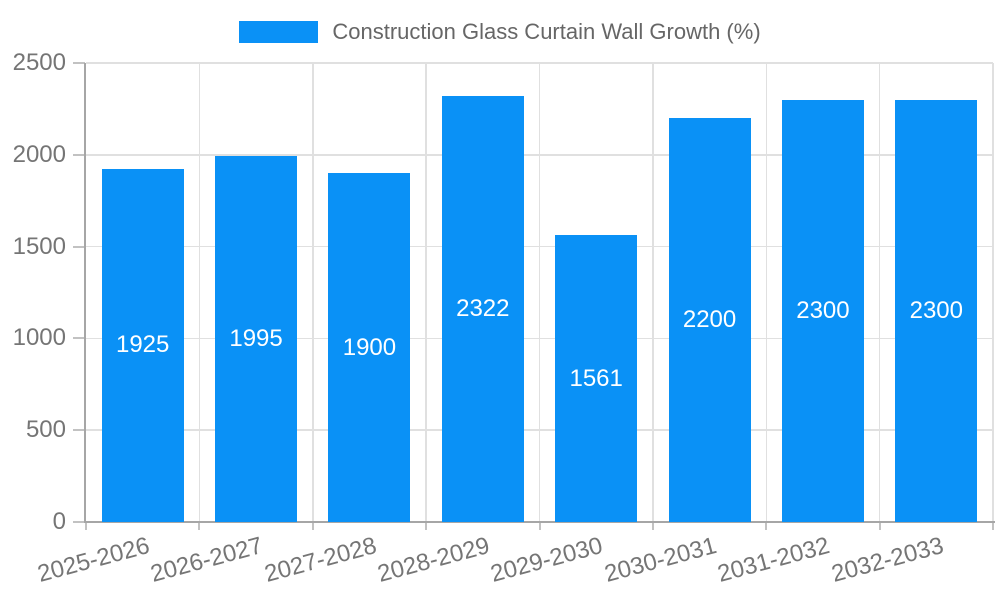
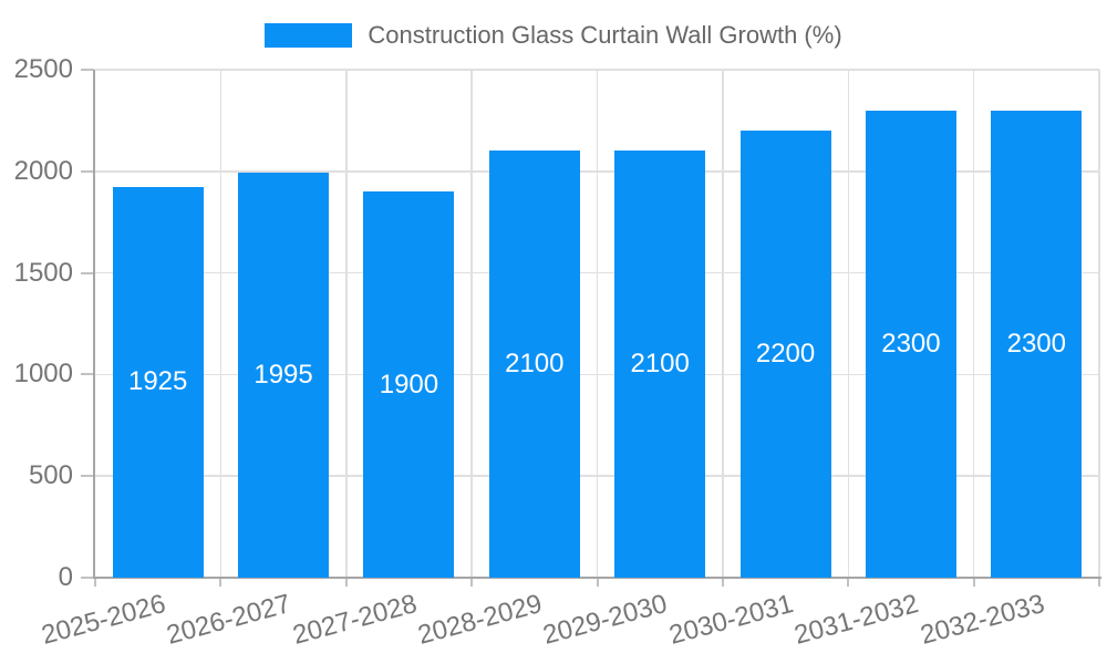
2028-2029: 2322 -> 2100
2029-2030: 1561 -> 2100
